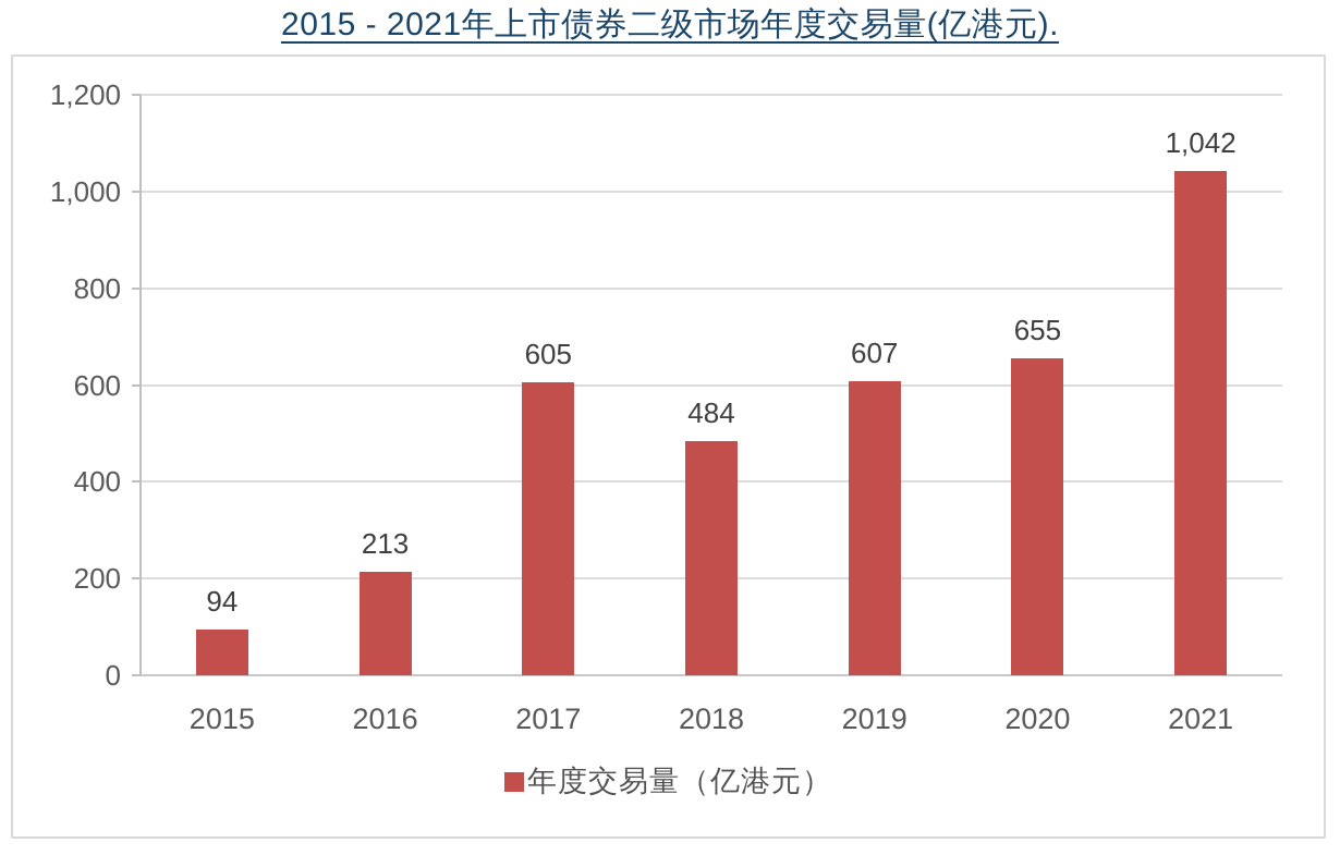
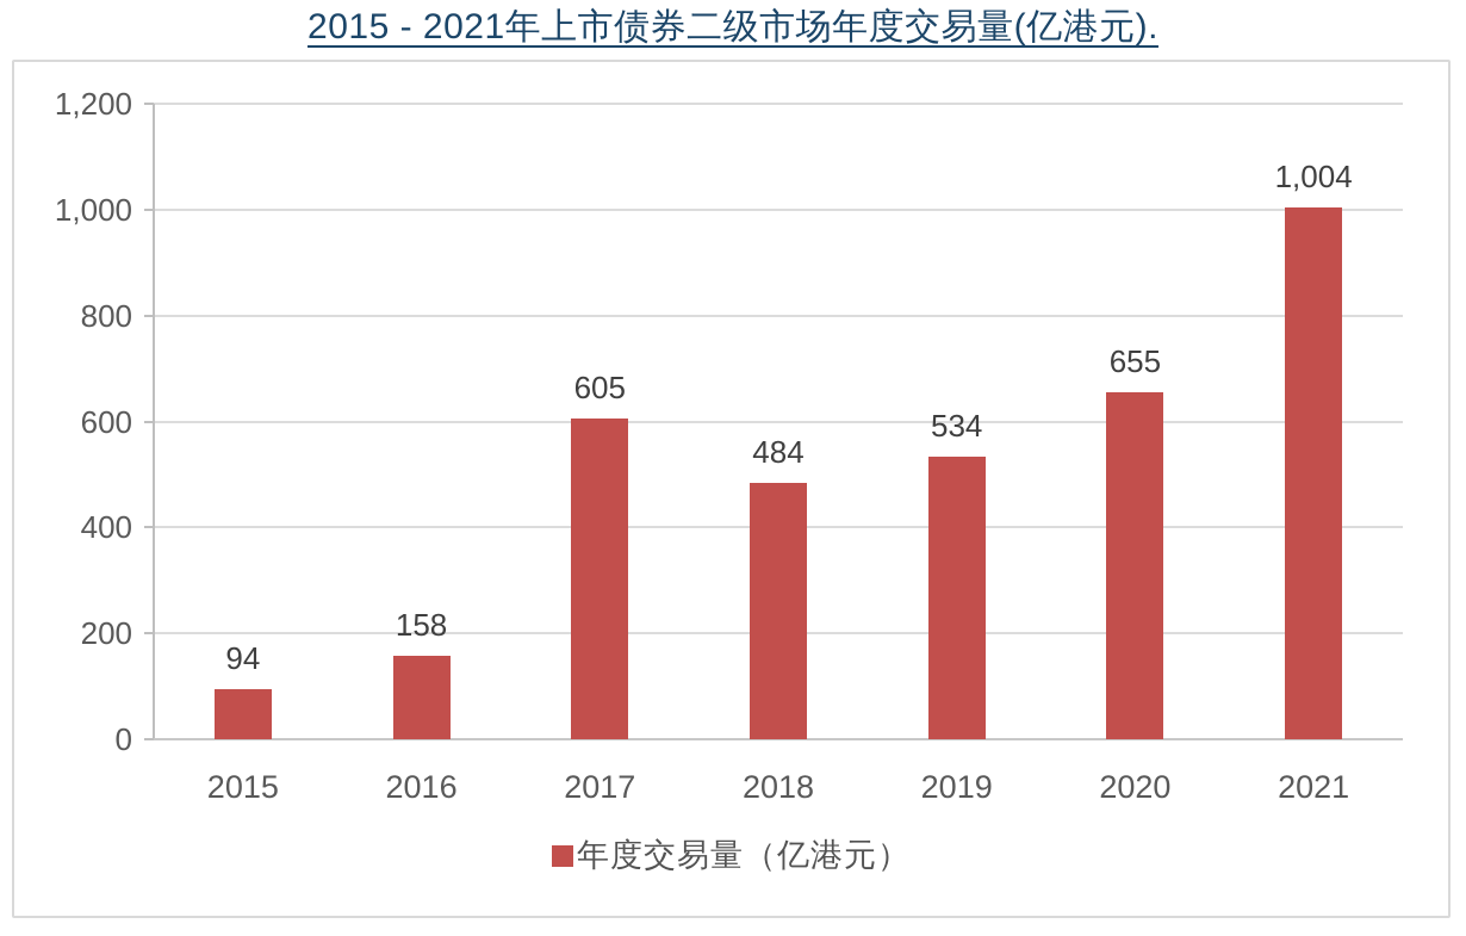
2016: 213 -> 158
2019: 607 -> 534
2021: 1,042 -> 1,004
